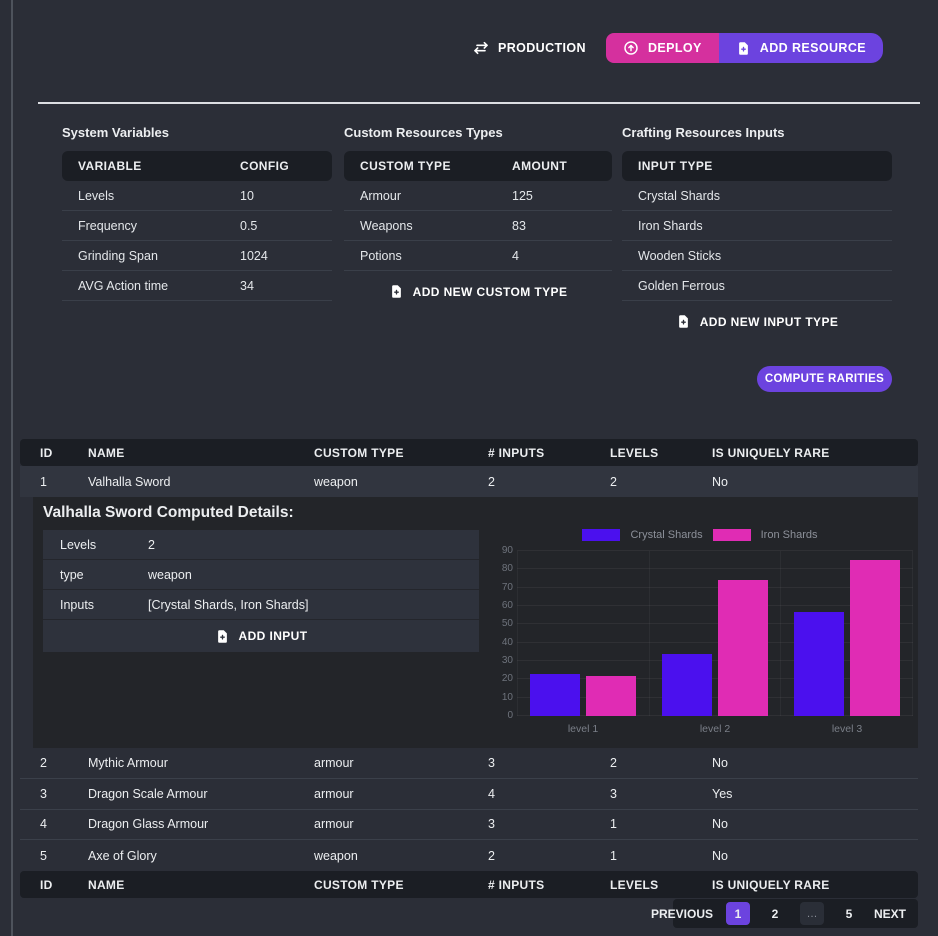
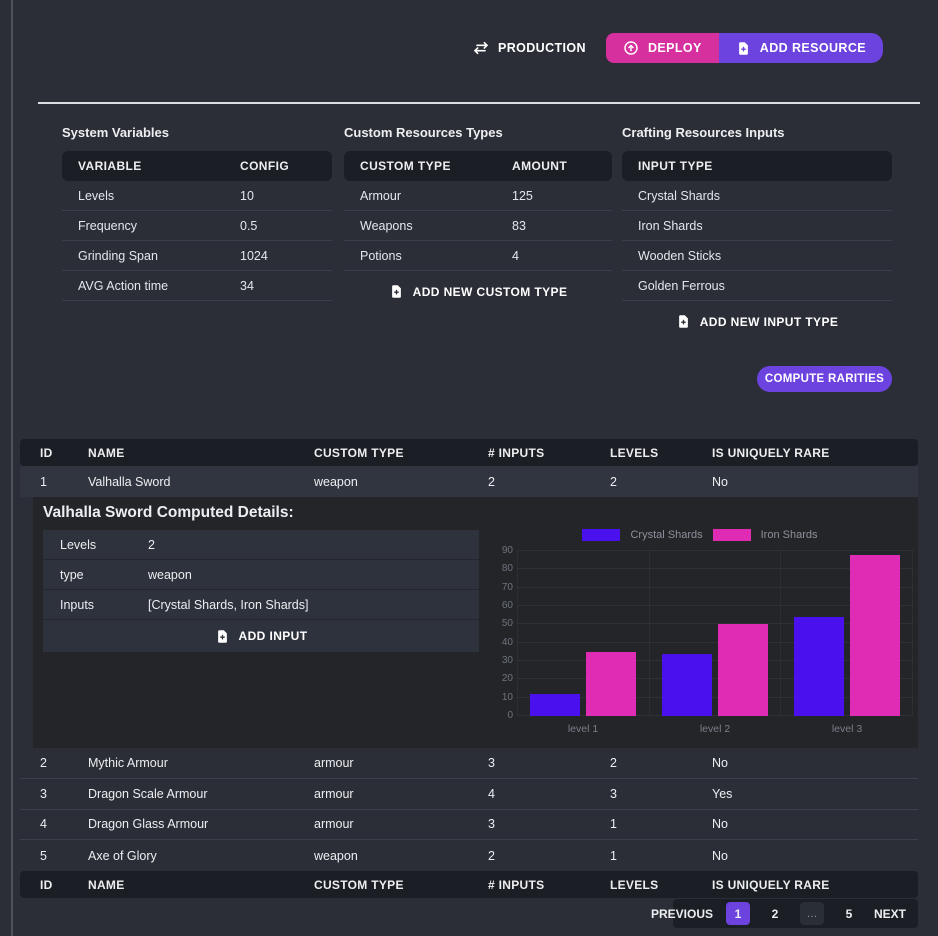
Crystal Shards/level 1: 23 -> 12
Iron Shards/level 1: 22 -> 35
Iron Shards/level 2: 74 -> 50
Crystal Shards/level 3: 57 -> 54
Iron Shards/level 3: 85 -> 88
